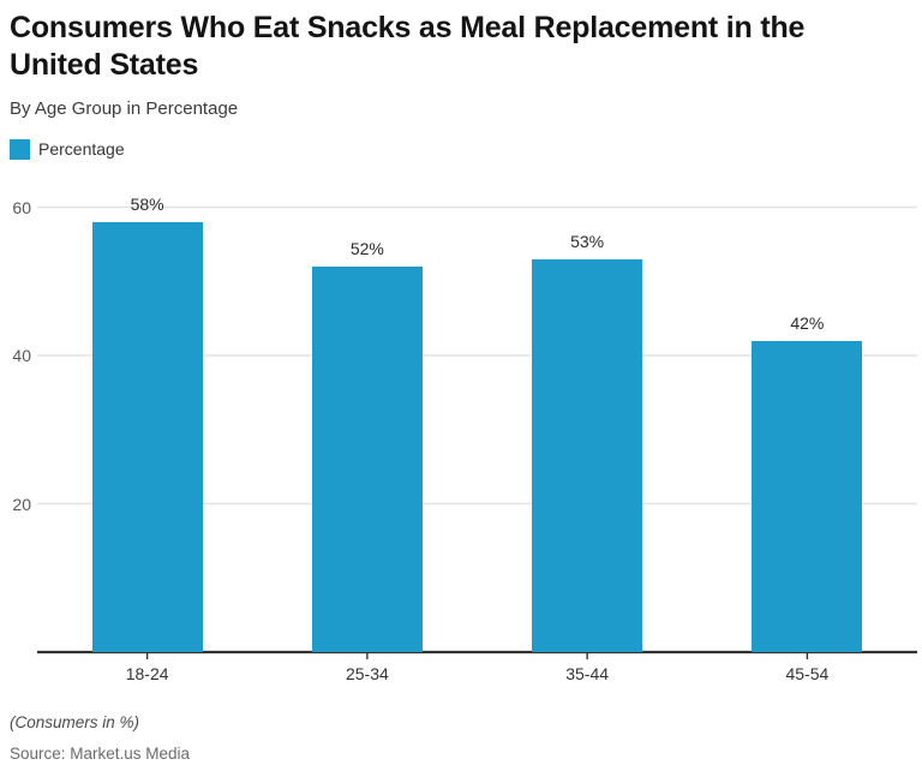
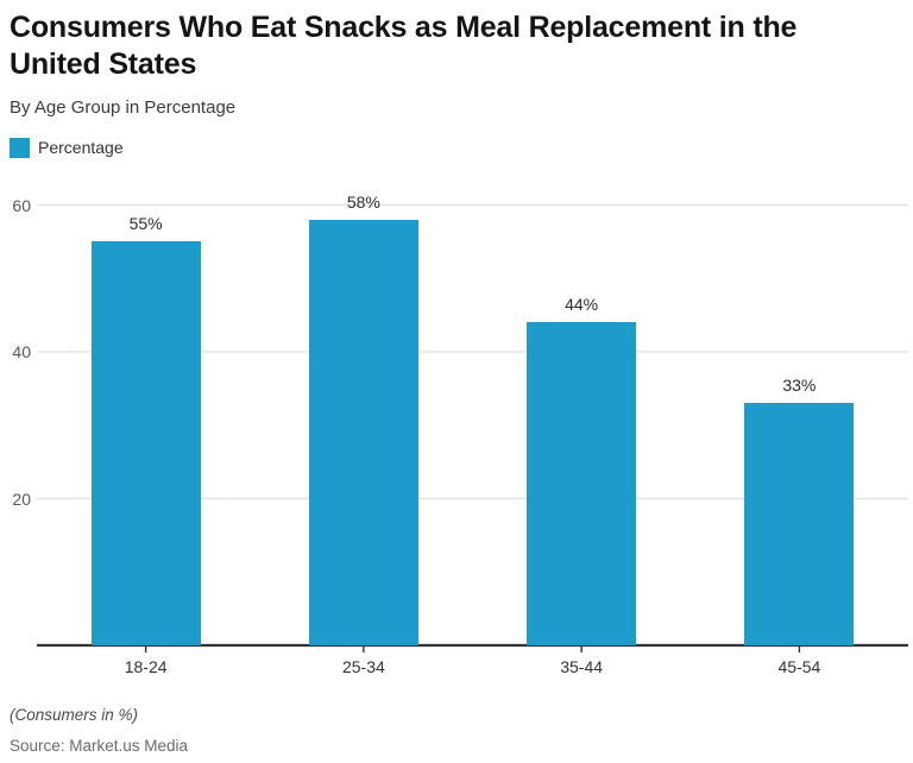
18-24: 58% -> 55%
25-34: 52% -> 58%
35-44: 53% -> 44%
45-54: 42% -> 33%
